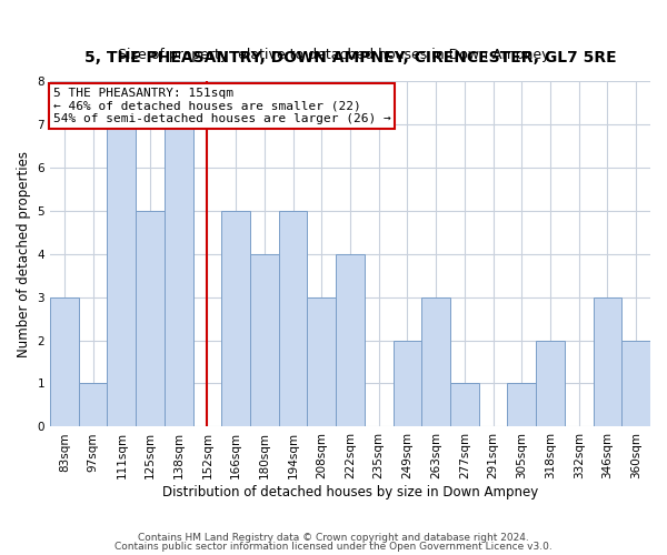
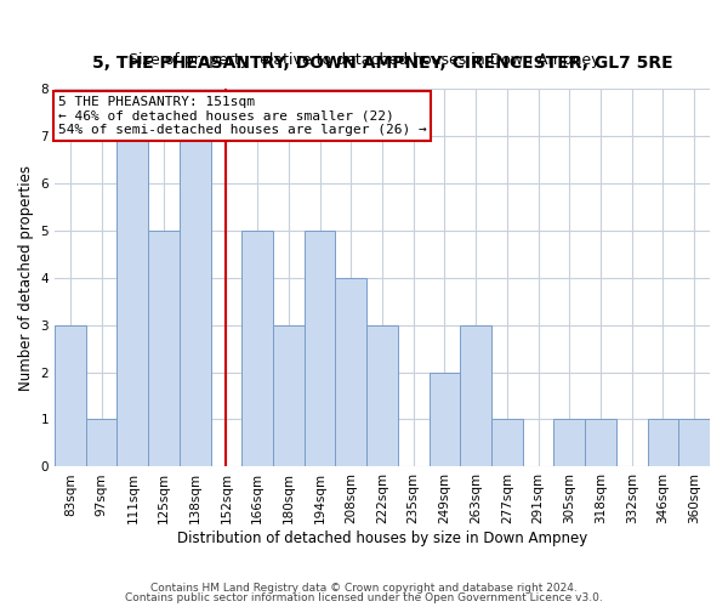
180sqm: 4 -> 3
208sqm: 3 -> 4
222sqm: 4 -> 3
318sqm: 2 -> 1
346sqm: 3 -> 1
360sqm: 2 -> 1
